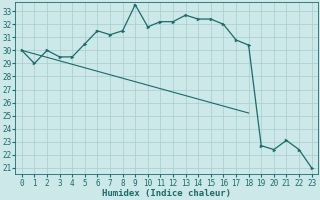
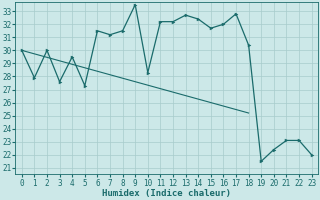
1: 29.0 -> 27.9
3: 29.5 -> 27.6
5: 30.5 -> 27.3
10: 31.8 -> 28.3
15: 32.4 -> 31.7
17: 30.8 -> 32.8
19: 22.7 -> 21.5
22: 22.4 -> 23.1
23: 21.0 -> 22.0
